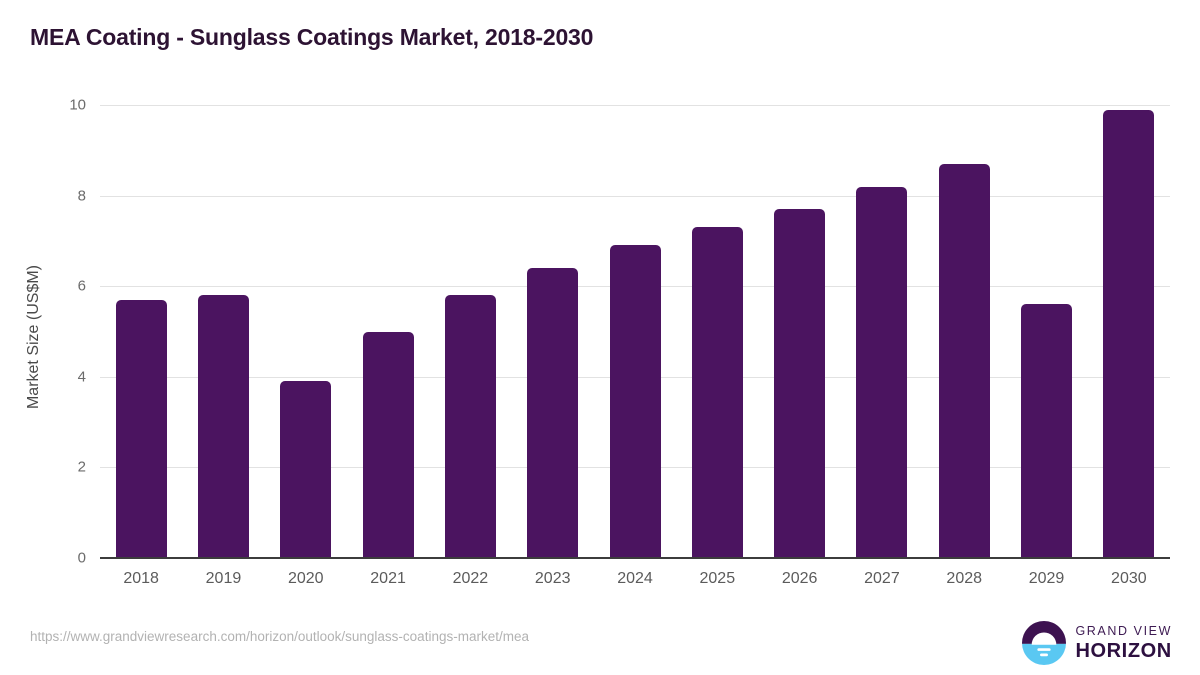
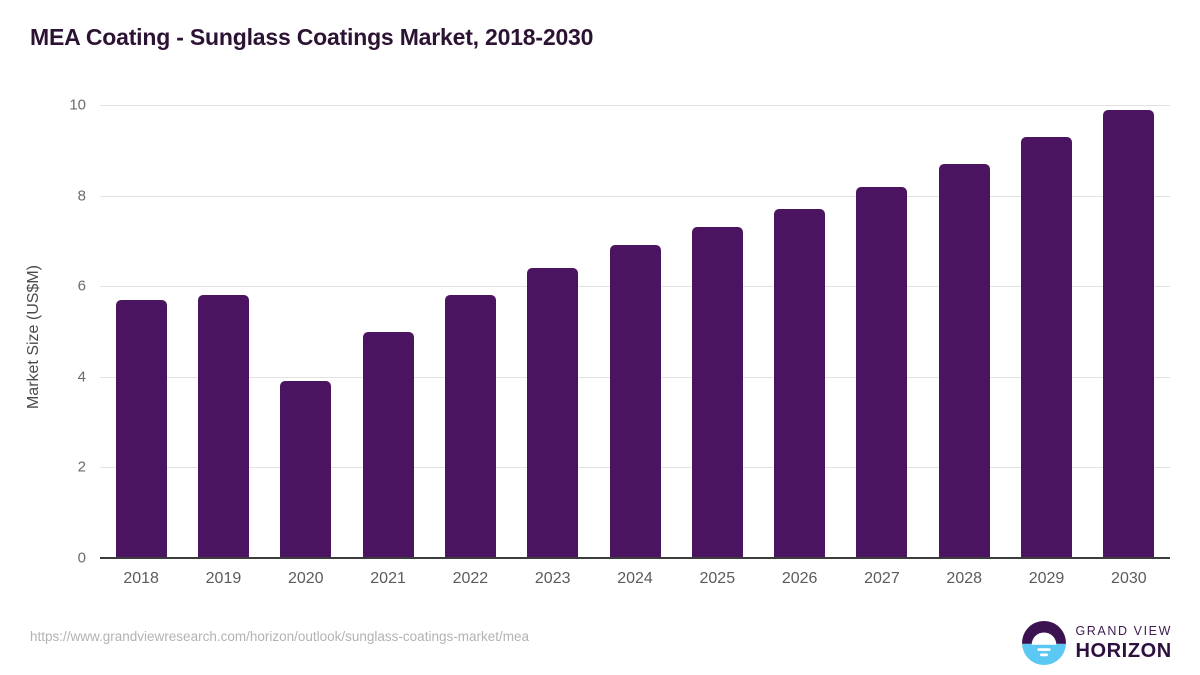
2029: 5.6 -> 9.3
